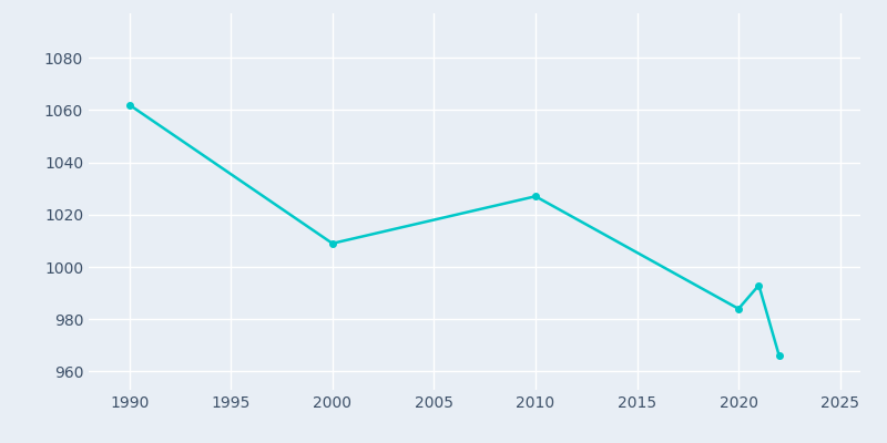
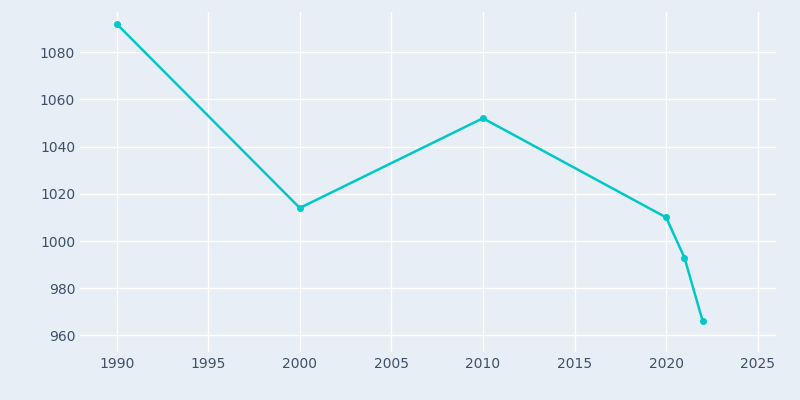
1990: 1062 -> 1092
2000: 1009 -> 1014
2010: 1027 -> 1052
2020: 984 -> 1010
